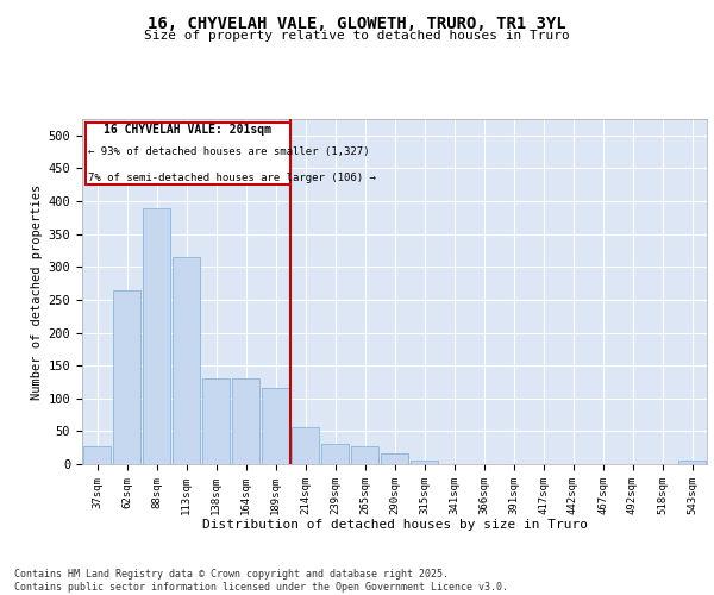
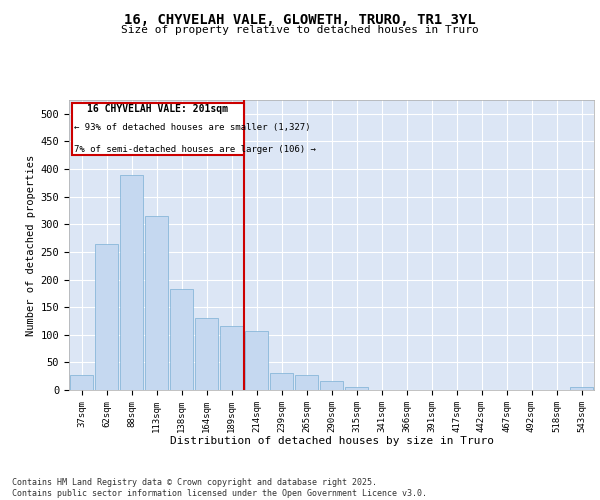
138sqm: 130 -> 182
214sqm: 57 -> 106
